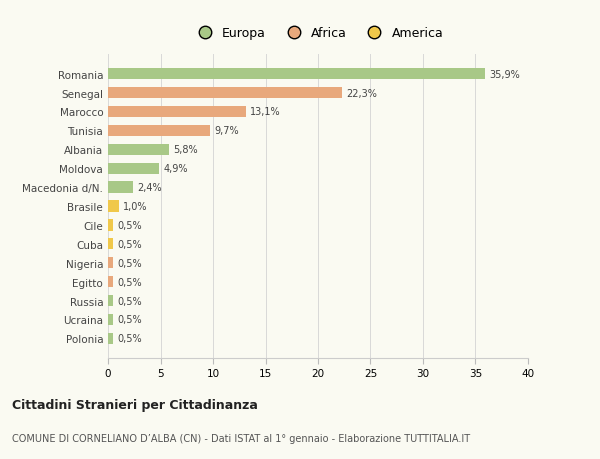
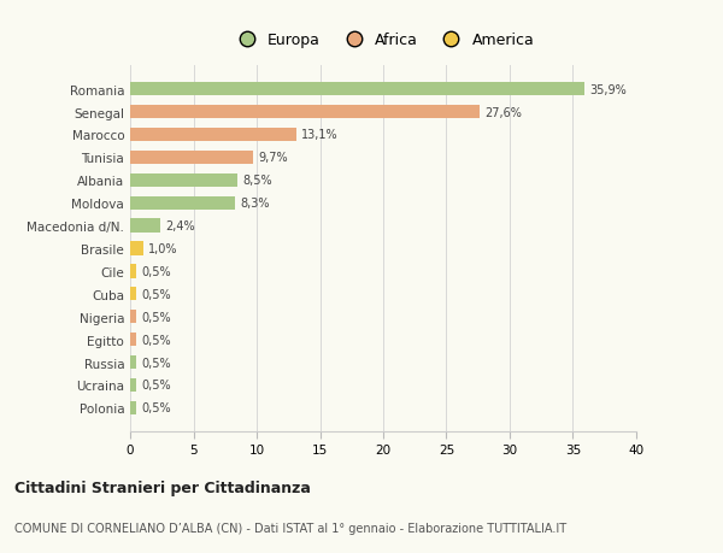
Senegal: 22,3% -> 27,6%
Albania: 5,8% -> 8,5%
Moldova: 4,9% -> 8,3%
